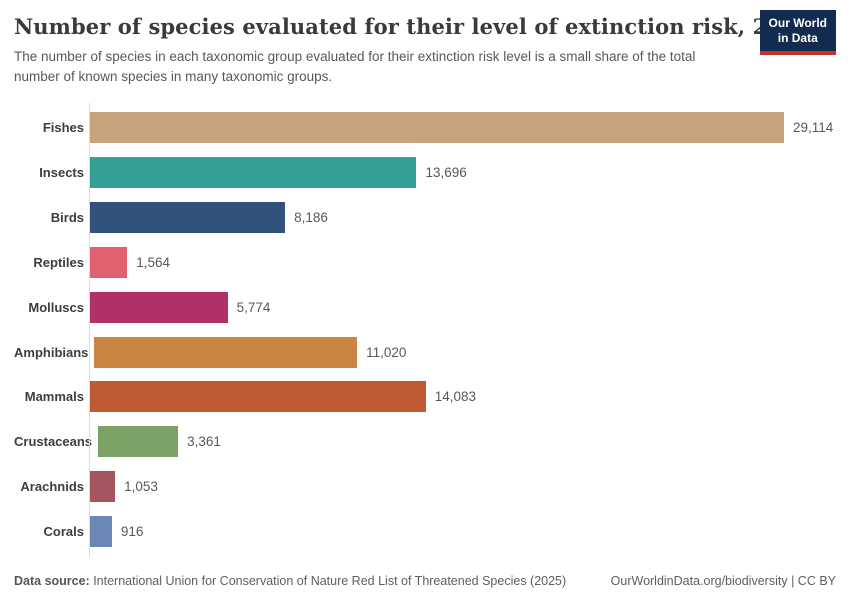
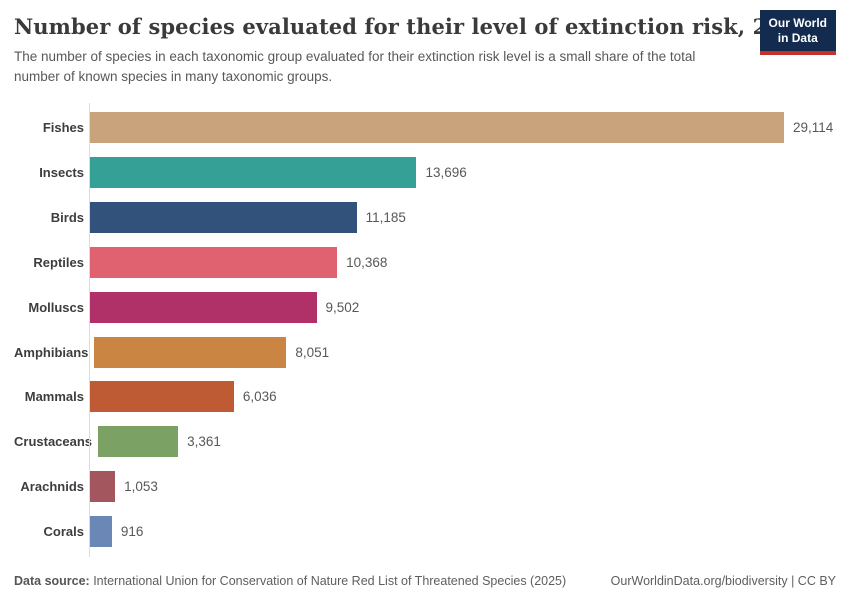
Birds: 8,186 -> 11,185
Reptiles: 1,564 -> 10,368
Molluscs: 5,774 -> 9,502
Amphibians: 11,020 -> 8,051
Mammals: 14,083 -> 6,036
